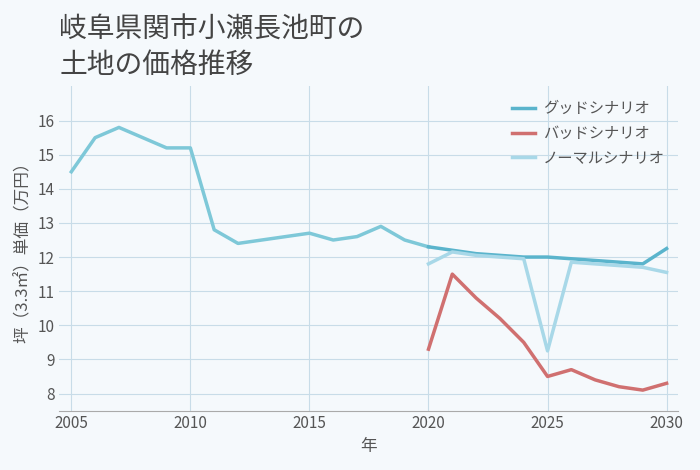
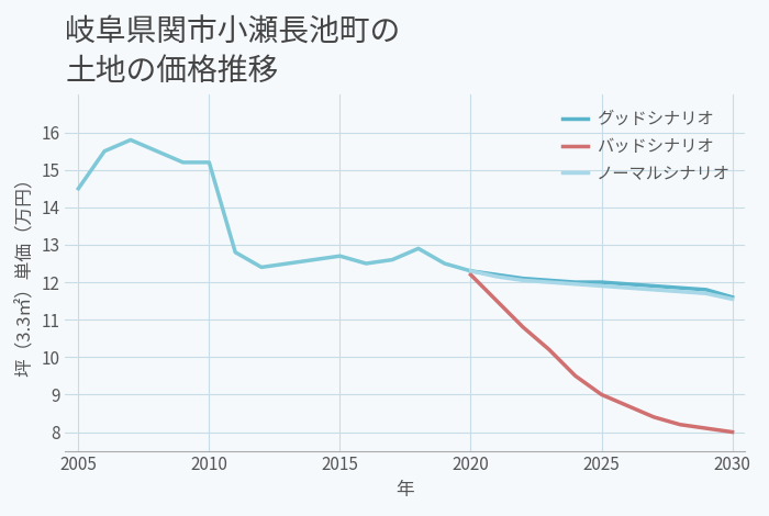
ノーマルシナリオ/2020: 11.80 -> 12.30
バッドシナリオ/2020: 9.3 -> 12.2
ノーマルシナリオ/2025: 9.25 -> 11.90
バッドシナリオ/2025: 8.5 -> 9.0
グッドシナリオ/2030: 12.25 -> 11.60
バッドシナリオ/2030: 8.3 -> 8.0
